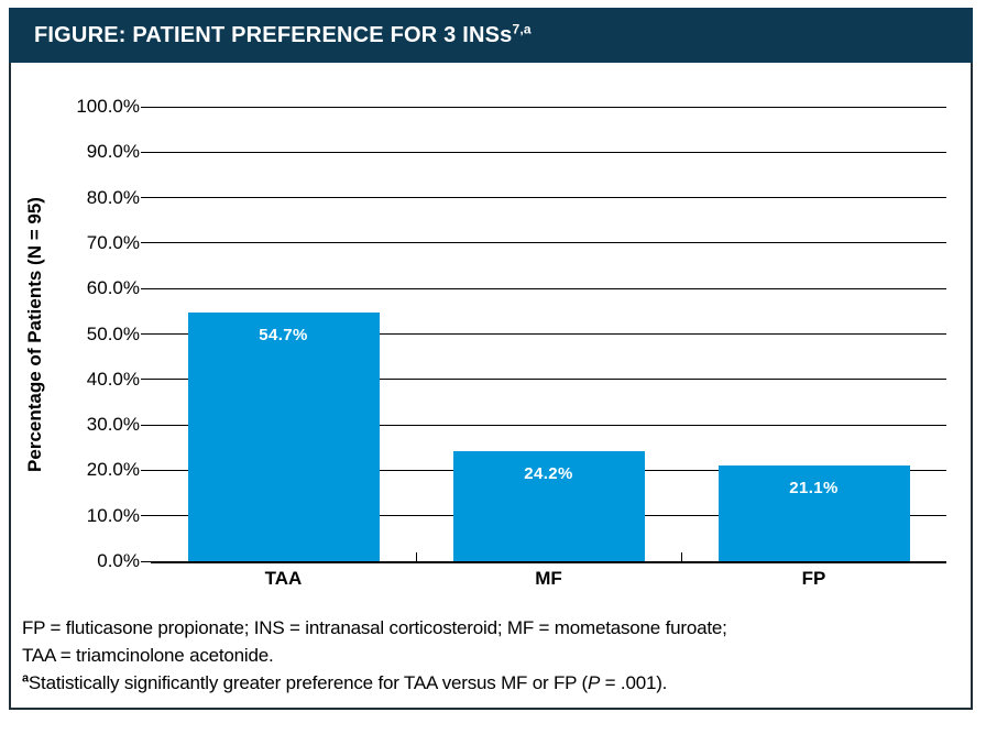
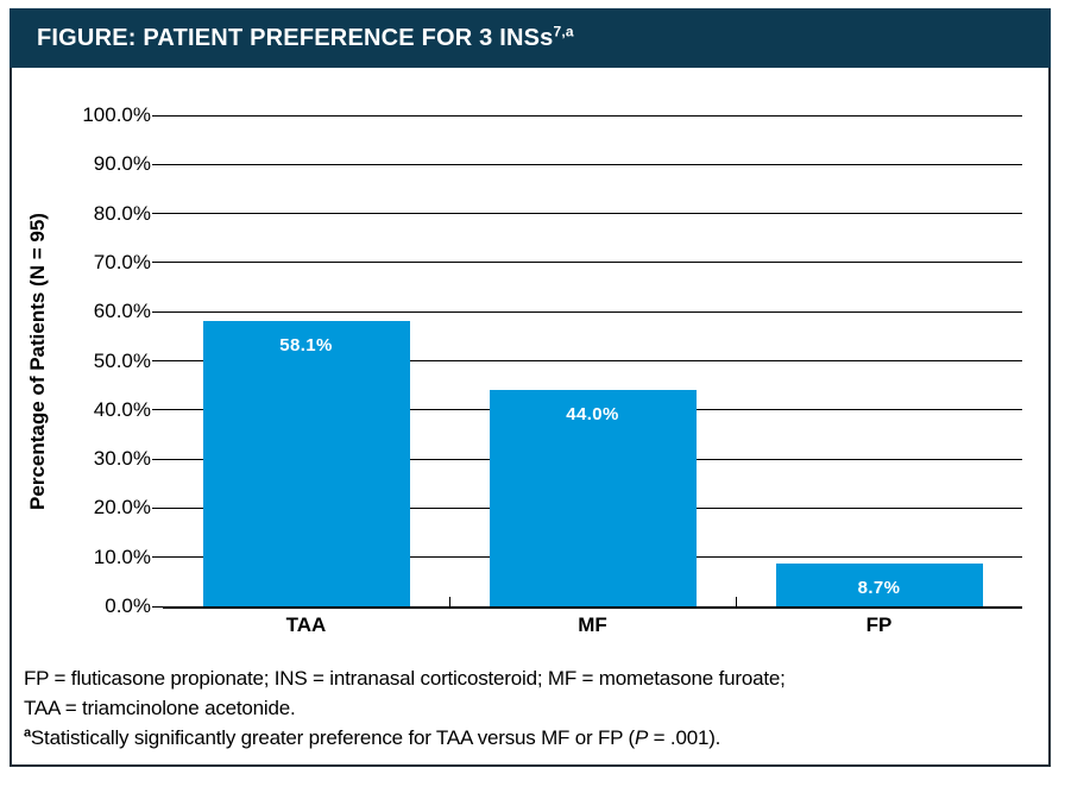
TAA: 54.7% -> 58.1%
MF: 24.2% -> 44.0%
FP: 21.1% -> 8.7%
